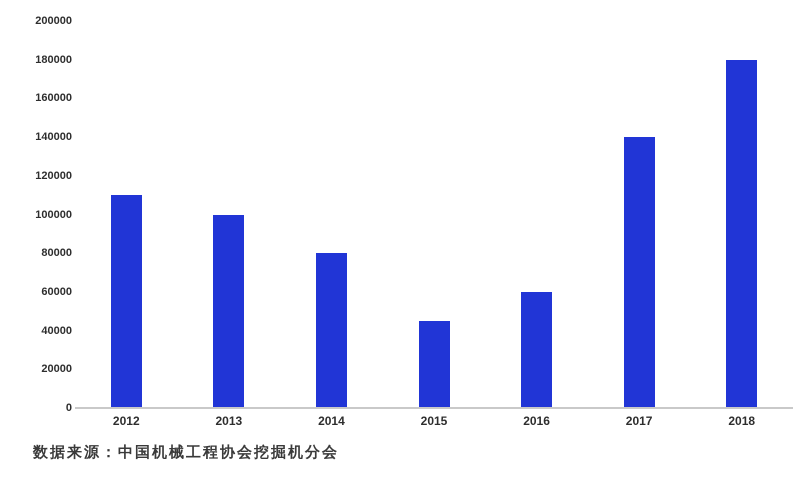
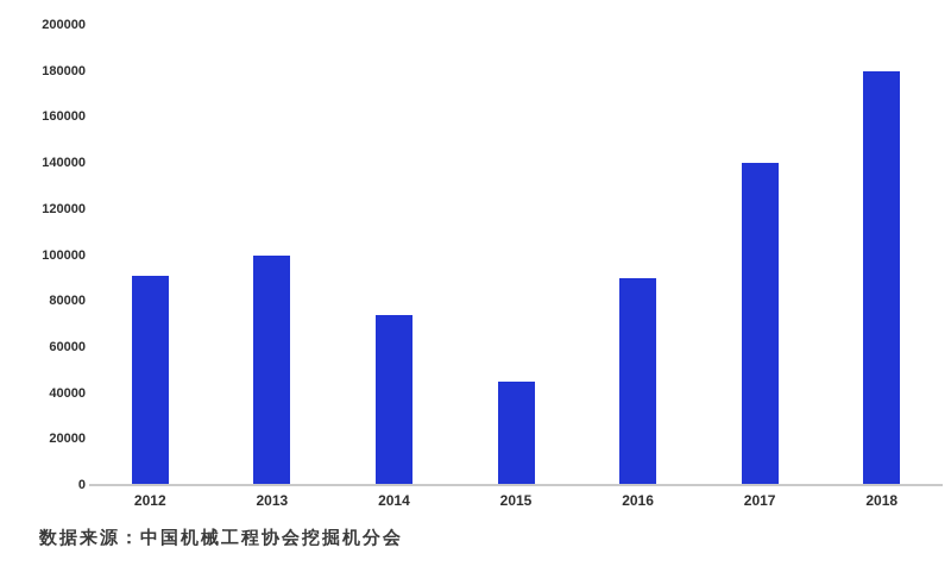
2012: 110000 -> 91000
2014: 80000 -> 74000
2016: 60000 -> 90000
